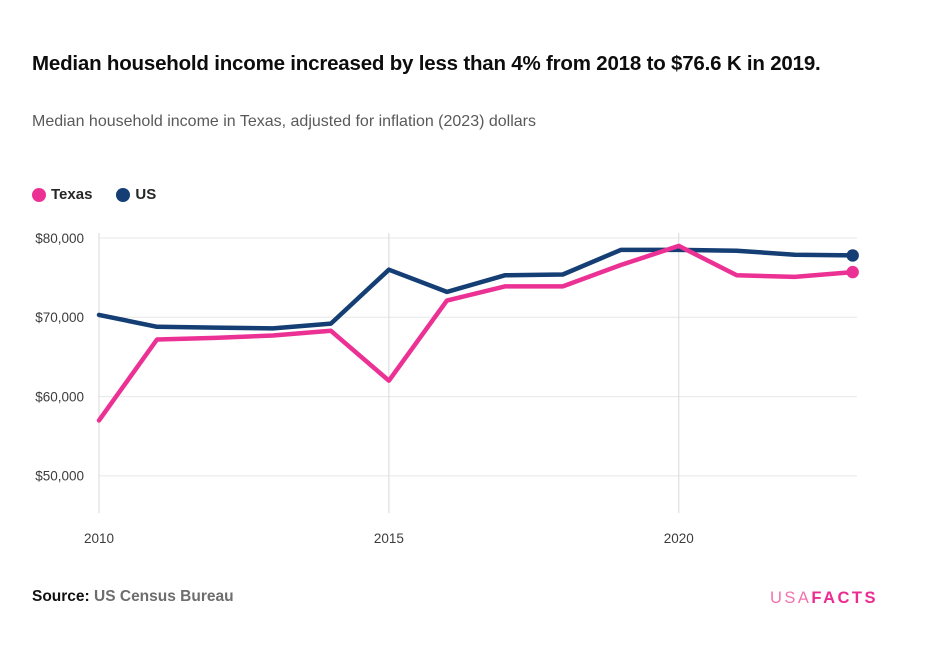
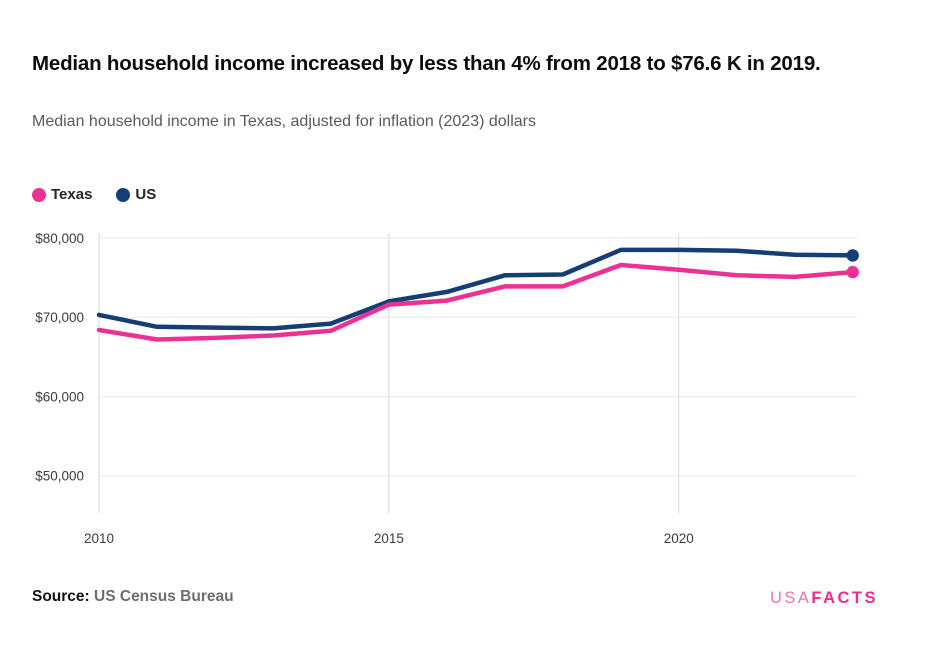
Texas/2010: $57000 -> $68000
Texas/2015: $62000 -> $72000
US/2015: $76000 -> $72000
Texas/2020: $79000 -> $76000
